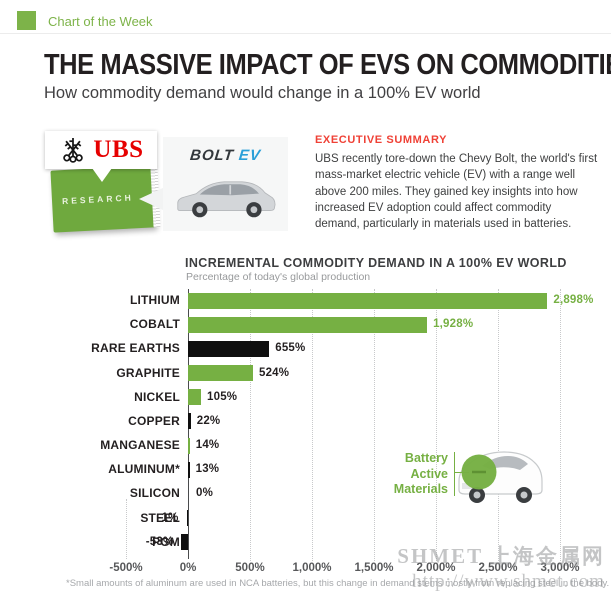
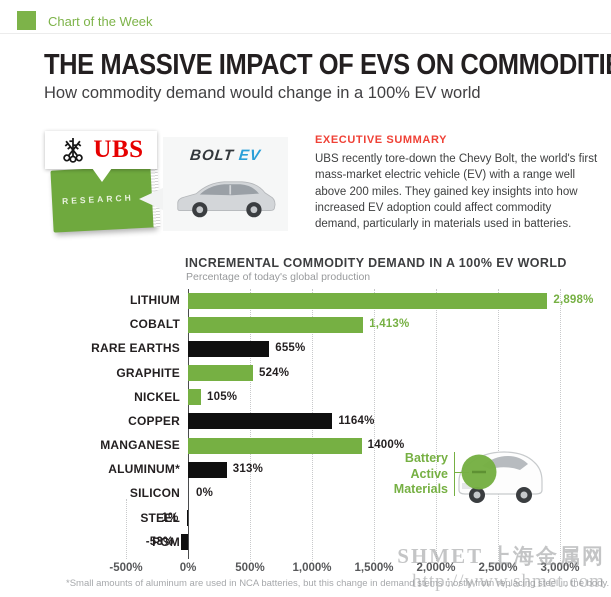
COBALT: 1,928% -> 1,413%
COPPER: 22% -> 1164%
MANGANESE: 14% -> 1400%
ALUMINUM*: 13% -> 313%
